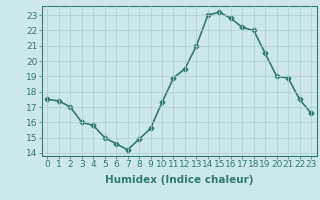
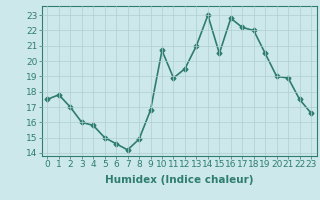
1: 17.4 -> 17.8
9: 15.6 -> 16.8
10: 17.3 -> 20.7
15: 23.2 -> 20.5
